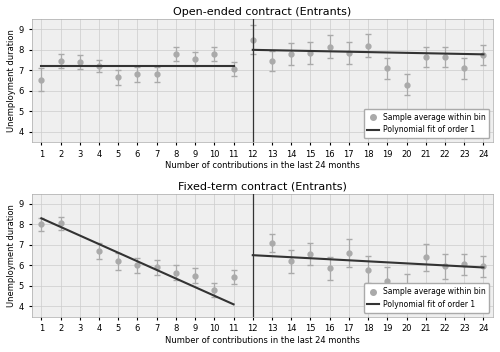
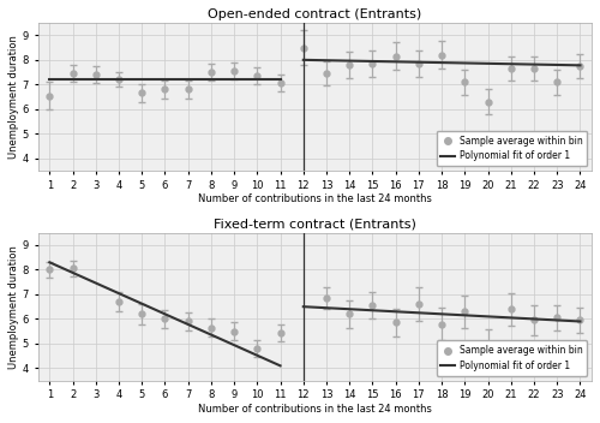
Open-ended contract (Entrants)/8: 7.80 -> 7.50
Open-ended contract (Entrants)/10: 7.80 -> 7.35
Fixed-term contract (Entrants)/13: 7.10 -> 6.85
Fixed-term contract (Entrants)/19: 5.25 -> 6.30
